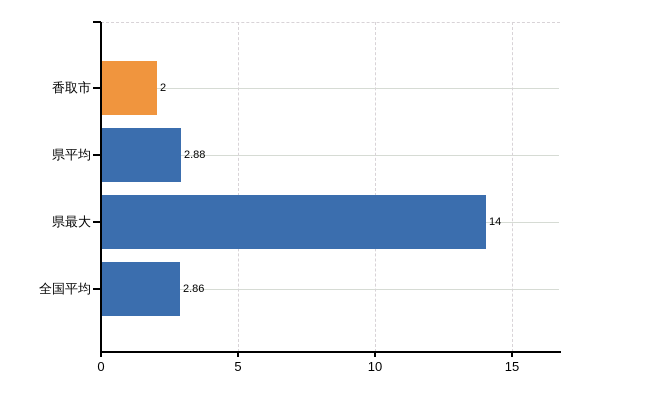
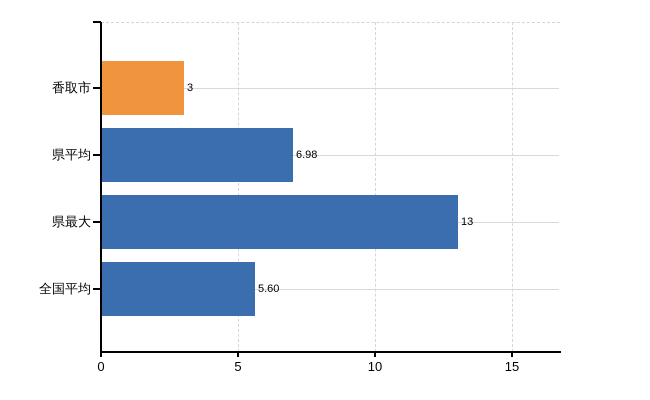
香取市: 2 -> 3
県平均: 2.88 -> 6.98
県最大: 14 -> 13
全国平均: 2.86 -> 5.60
